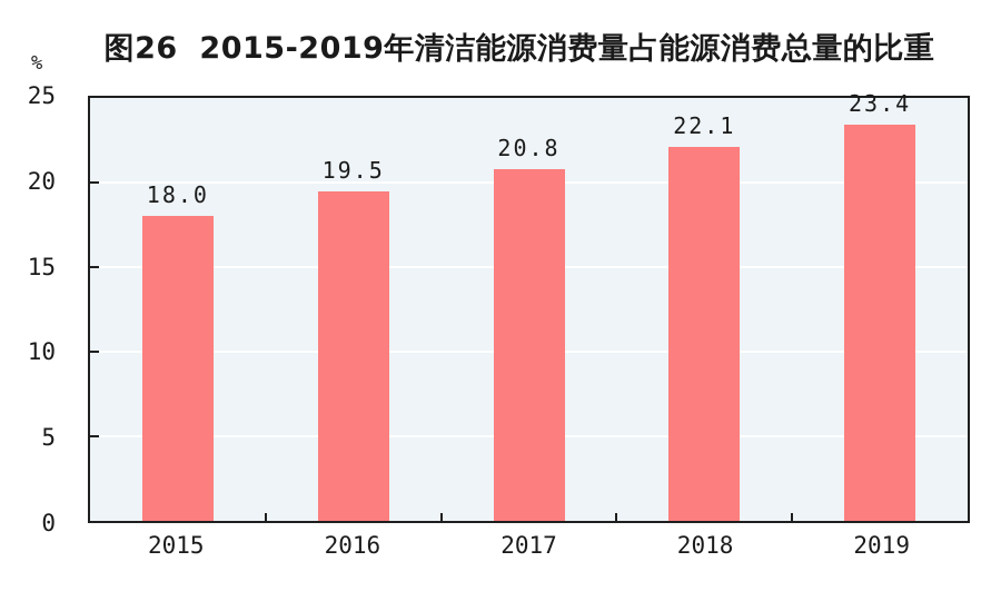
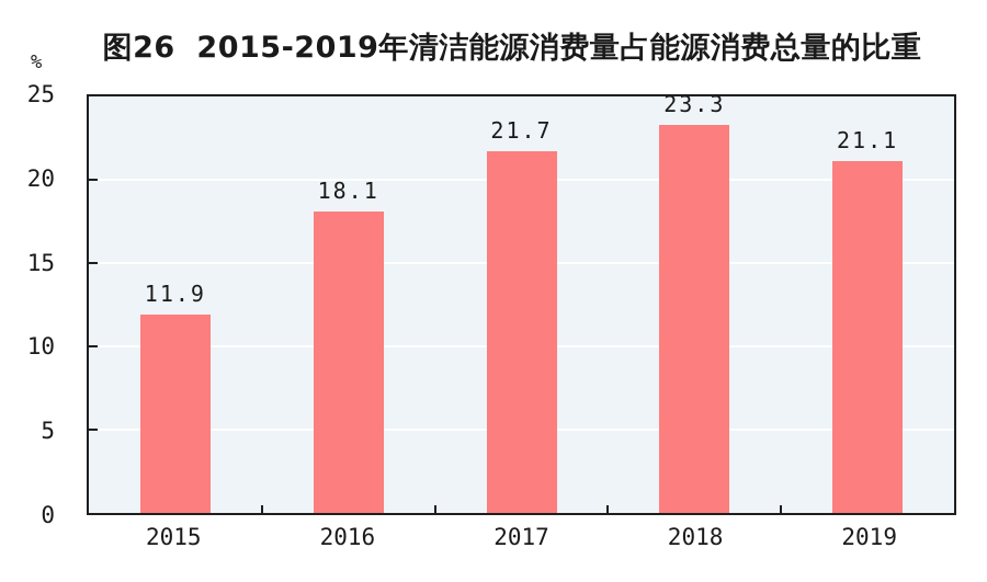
2015: 18.0 -> 11.9
2016: 19.5 -> 18.1
2017: 20.8 -> 21.7
2018: 22.1 -> 23.3
2019: 23.4 -> 21.1
